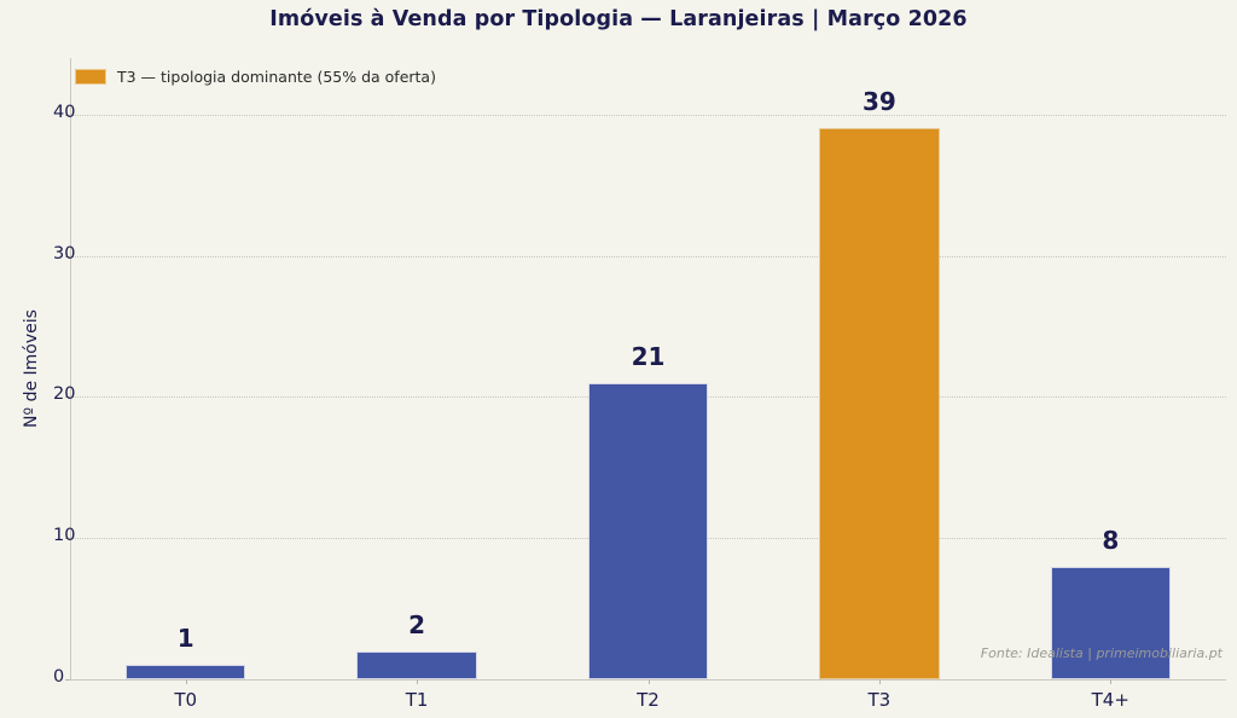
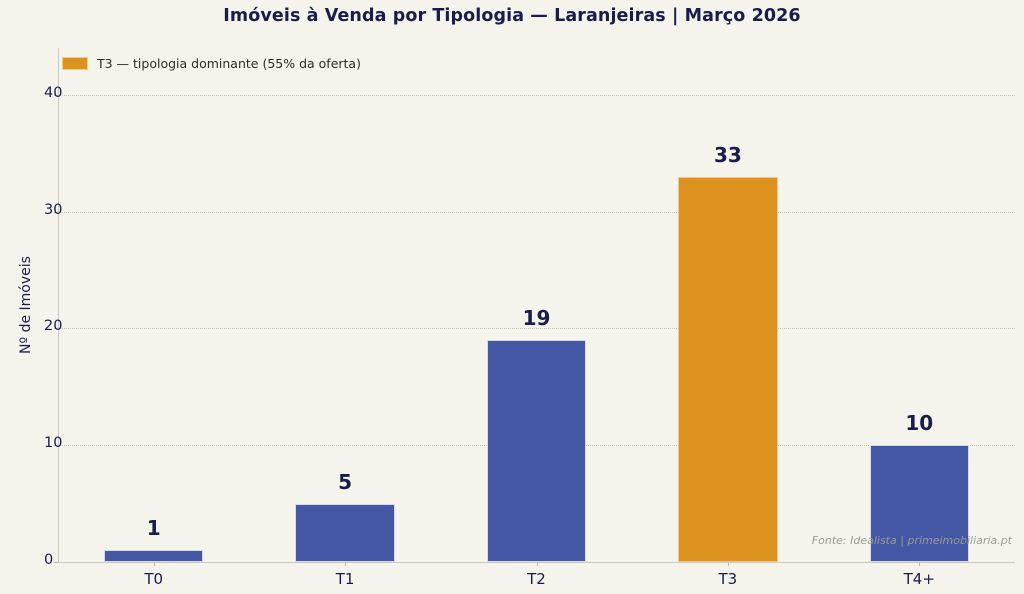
T1: 2 -> 5
T2: 21 -> 19
T3: 39 -> 33
T4+: 8 -> 10
